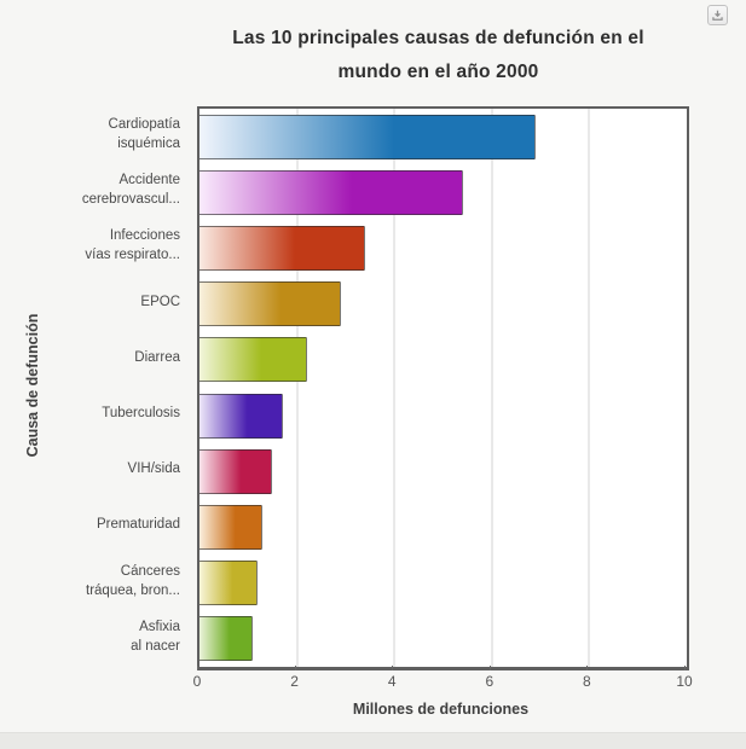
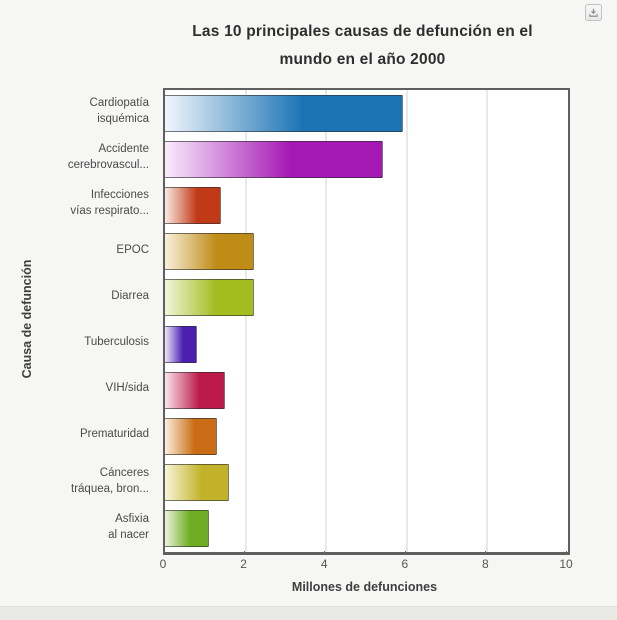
Cardiopatía isquémica: 6.9 -> 5.9
Infecciones vías respirato...: 3.4 -> 1.4
EPOC: 2.9 -> 2.2
Tuberculosis: 1.7 -> 0.8
Cánceres tráquea, bron...: 1.2 -> 1.6
